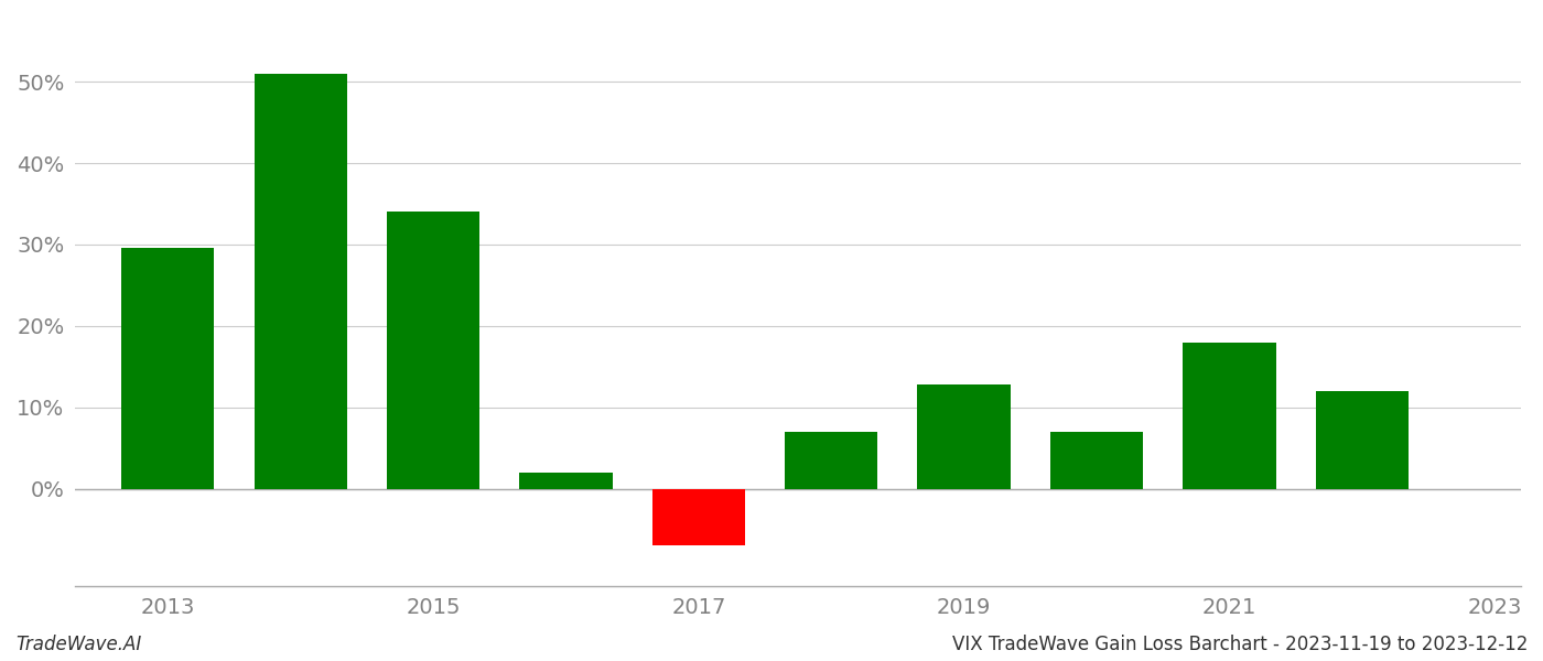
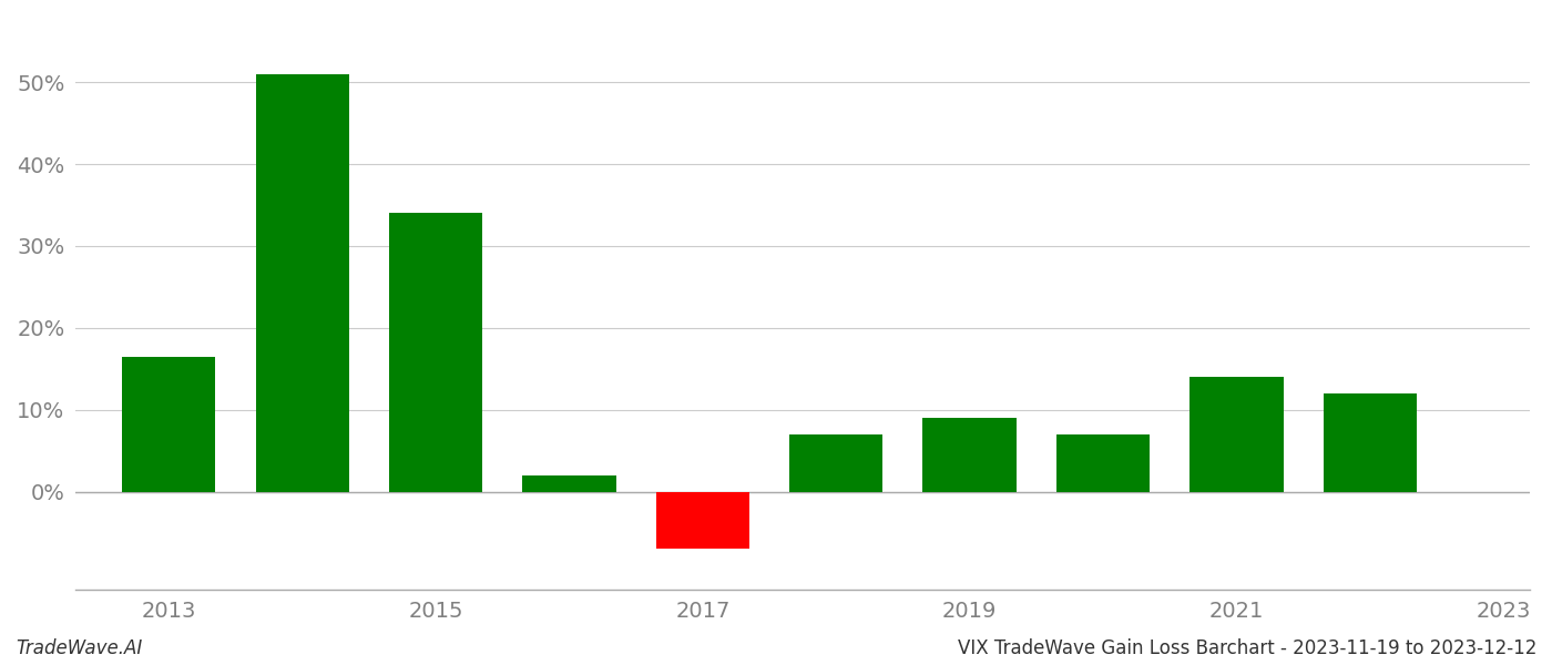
2013: 29.6% -> 16.5%
2019: 12.8% -> 9.0%
2021: 18.0% -> 14.0%
